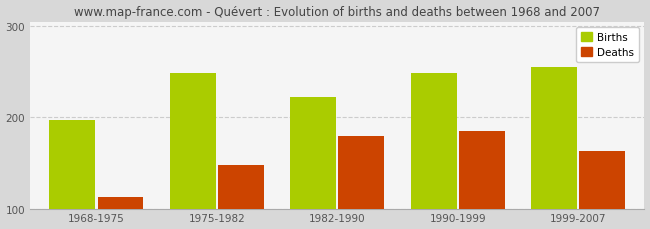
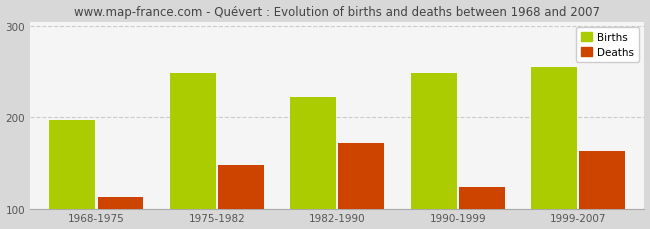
Deaths/1982-1990: 179 -> 172
Deaths/1990-1999: 185 -> 124
